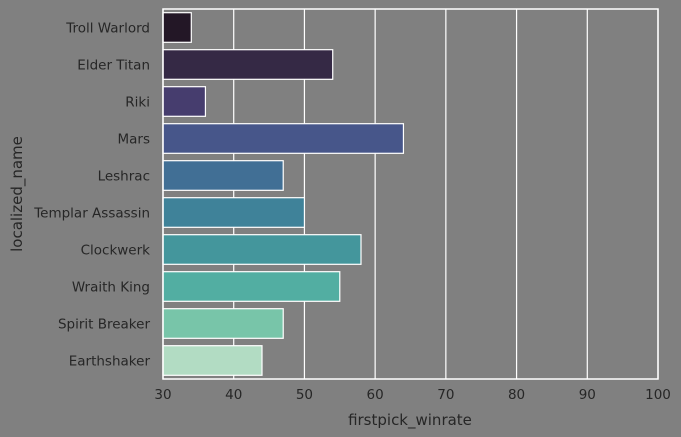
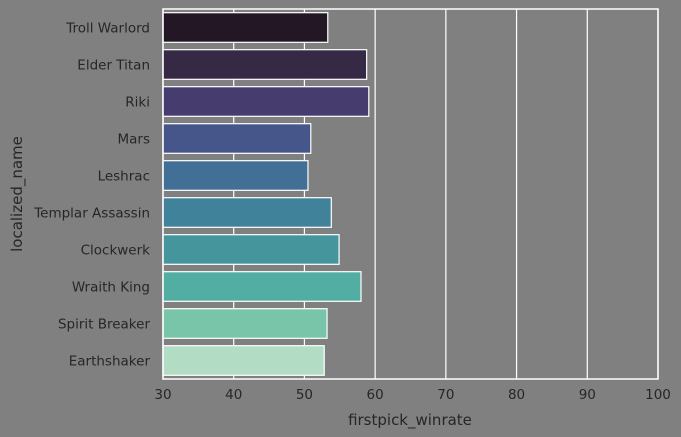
Troll Warlord: 34 -> 53
Elder Titan: 54 -> 59
Riki: 36 -> 59
Mars: 64 -> 51
Leshrac: 47 -> 50
Templar Assassin: 50 -> 54
Clockwerk: 58 -> 55
Wraith King: 55 -> 58
Spirit Breaker: 47 -> 53
Earthshaker: 44 -> 53
